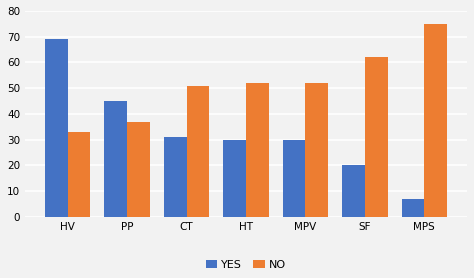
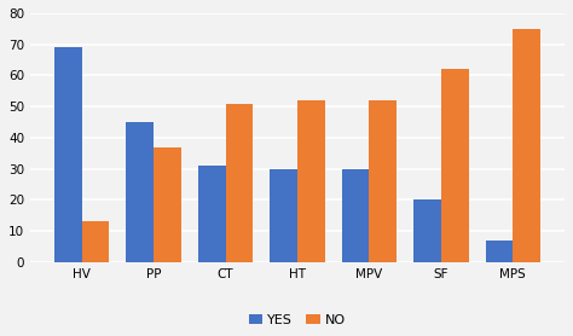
NO/HV: 33 -> 13
